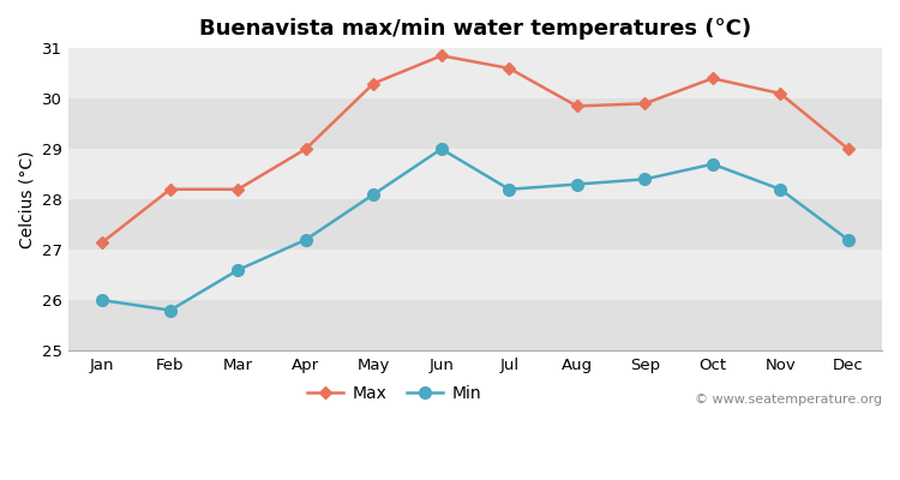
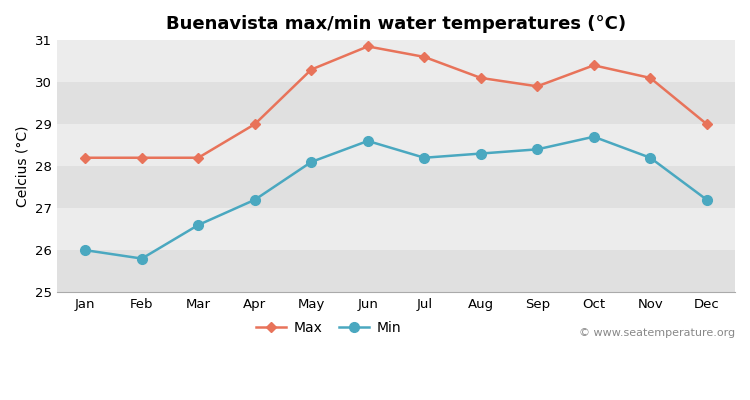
Max/Jan: 27.15 -> 28.20
Min/Jun: 29.0 -> 28.6
Max/Aug: 29.85 -> 30.10
